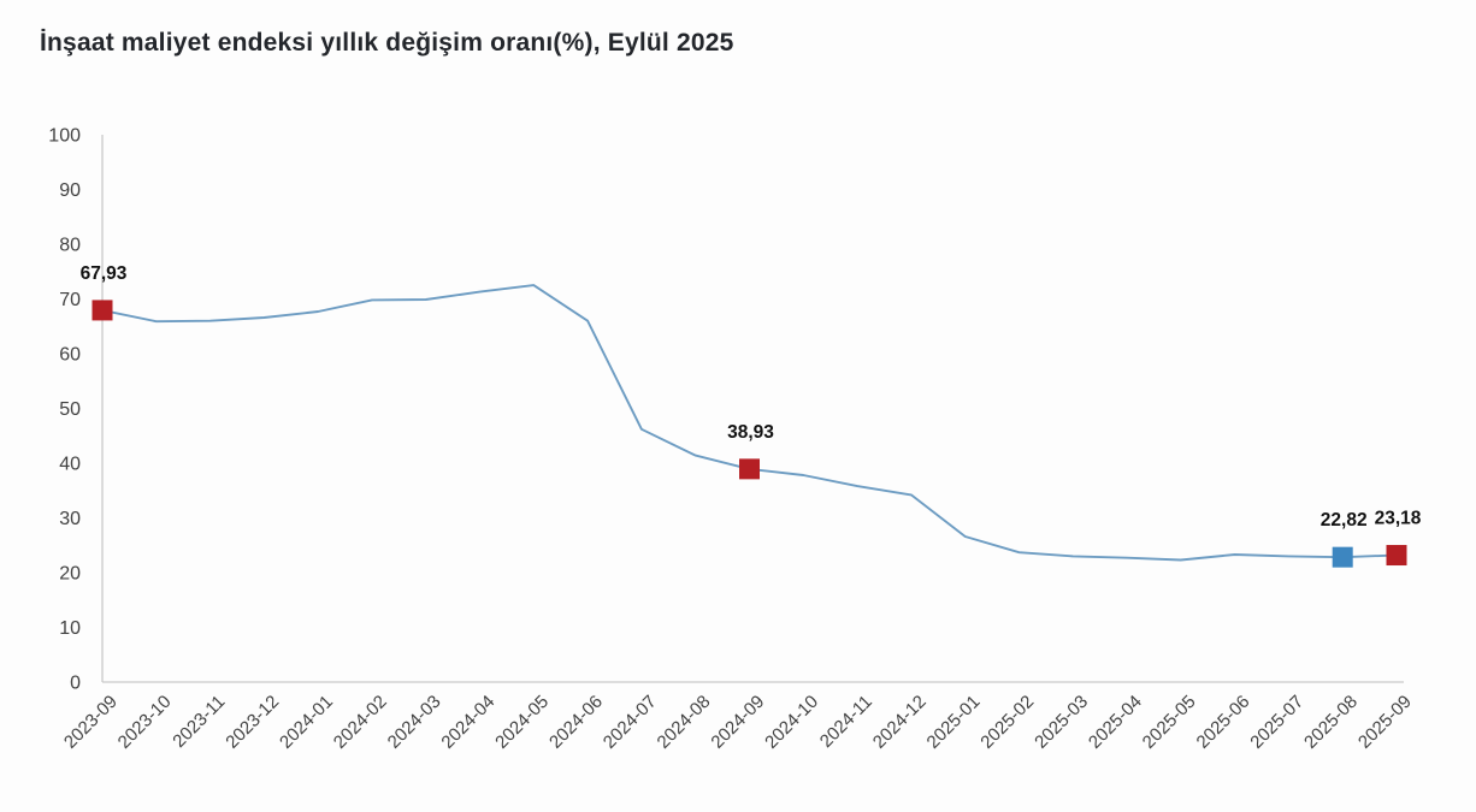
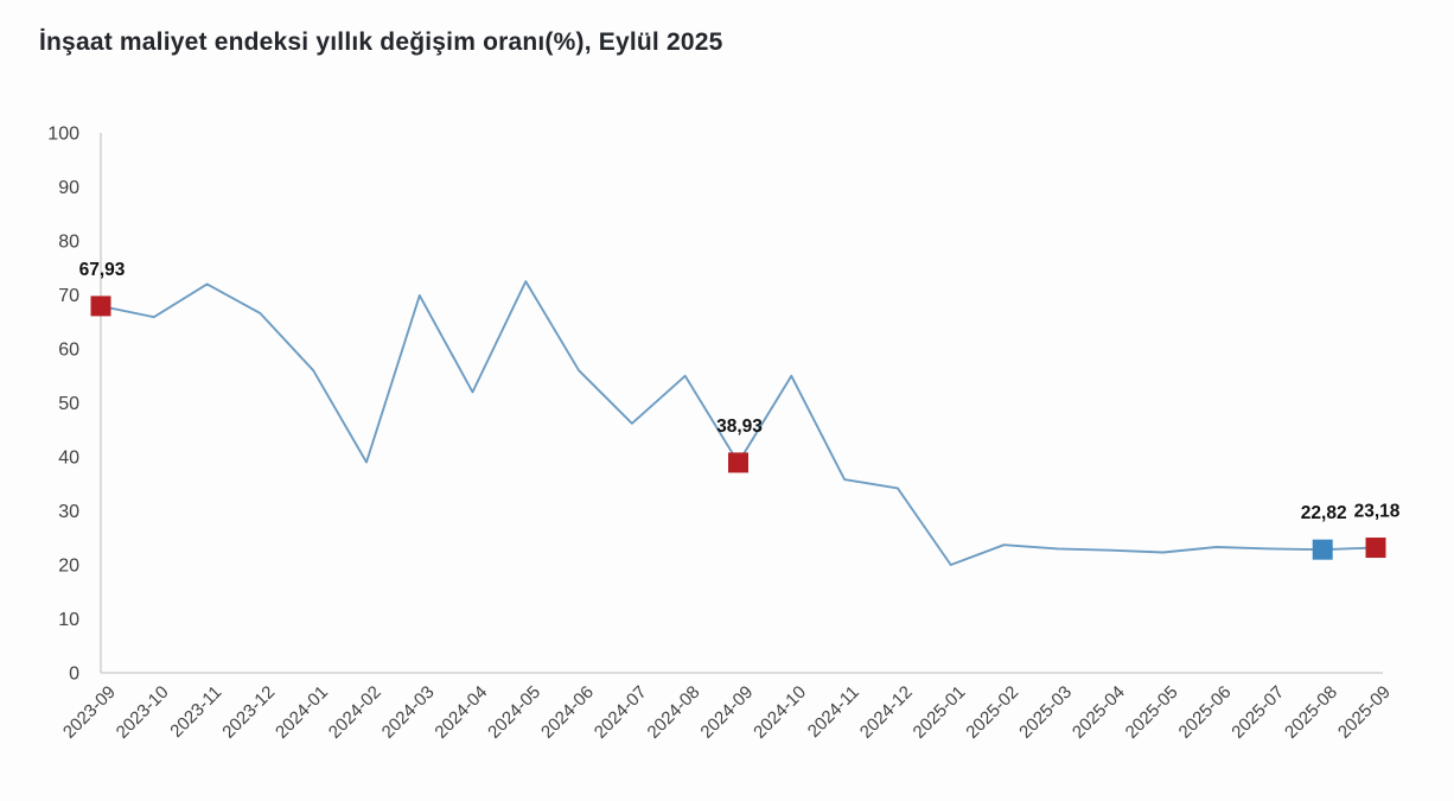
2023-11: 66 -> 72
2024-01: 68 -> 56
2024-02: 70 -> 39
2024-04: 71 -> 52
2024-06: 66 -> 56
2024-08: 41 -> 55
2024-10: 38 -> 55
2025-01: 27 -> 20
